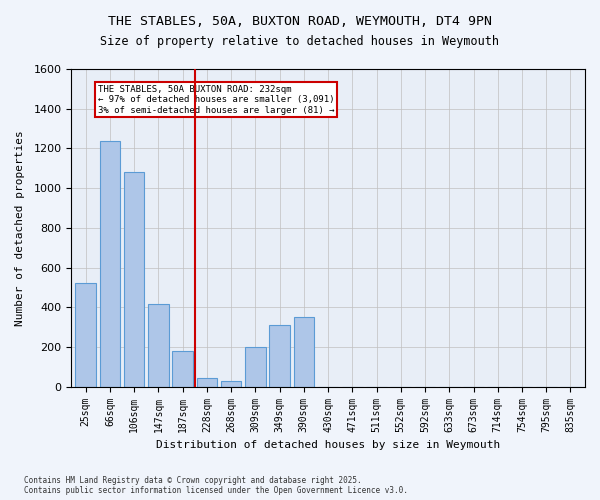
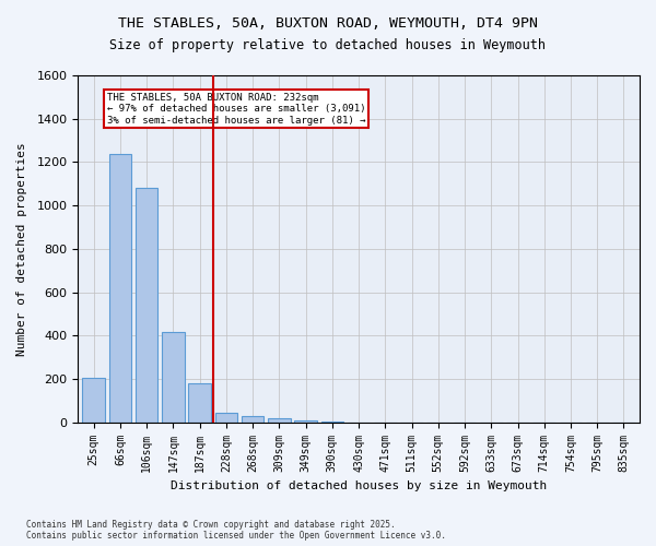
25sqm: 520 -> 200
309sqm: 200 -> 20
349sqm: 310 -> 10
390sqm: 350 -> 0
